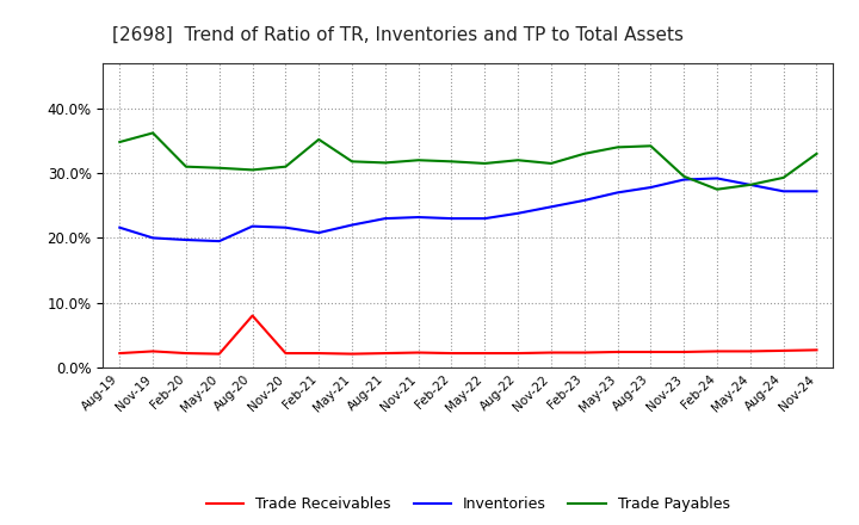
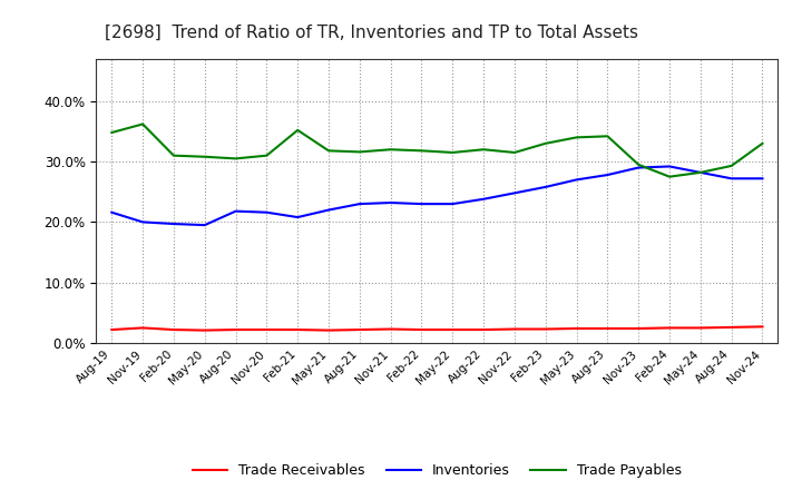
Trade Receivables/Aug-20: 8.0% -> 2.2%
